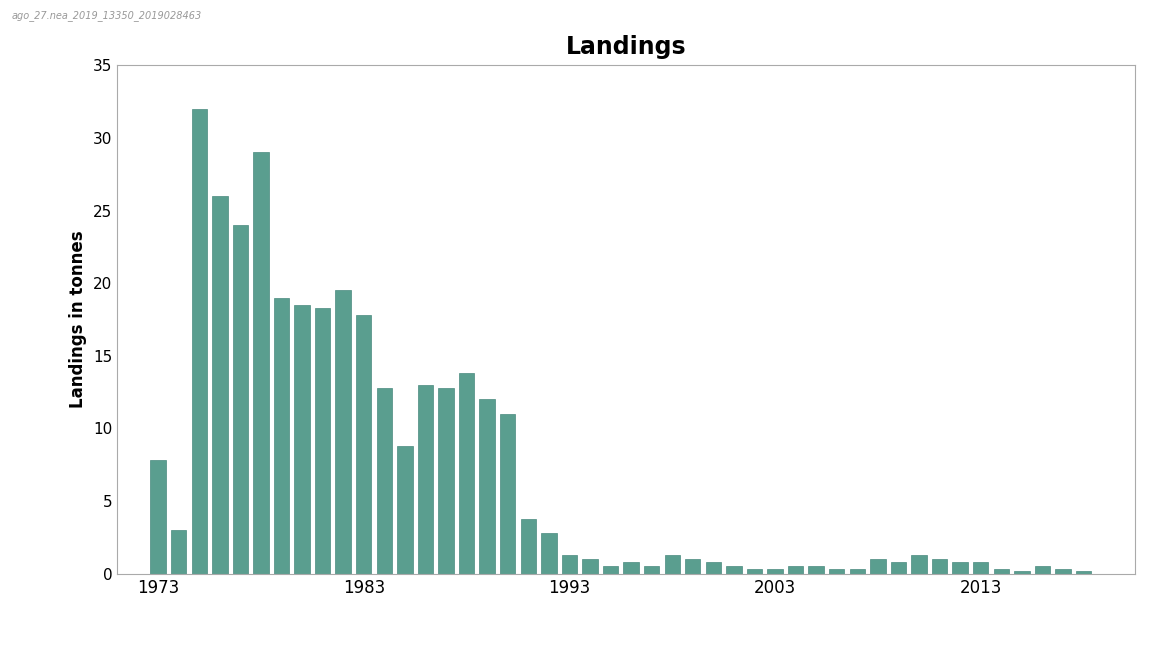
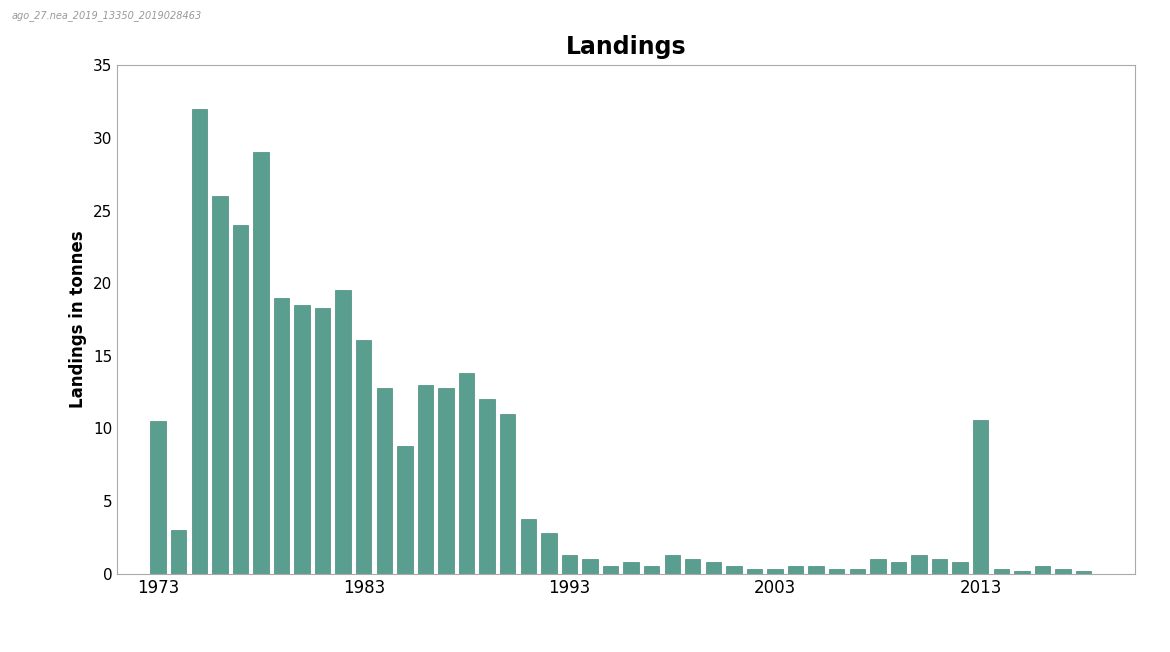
1973: 7.8 -> 10.5
1983: 17.8 -> 16.1
2013: 0.8 -> 10.6
